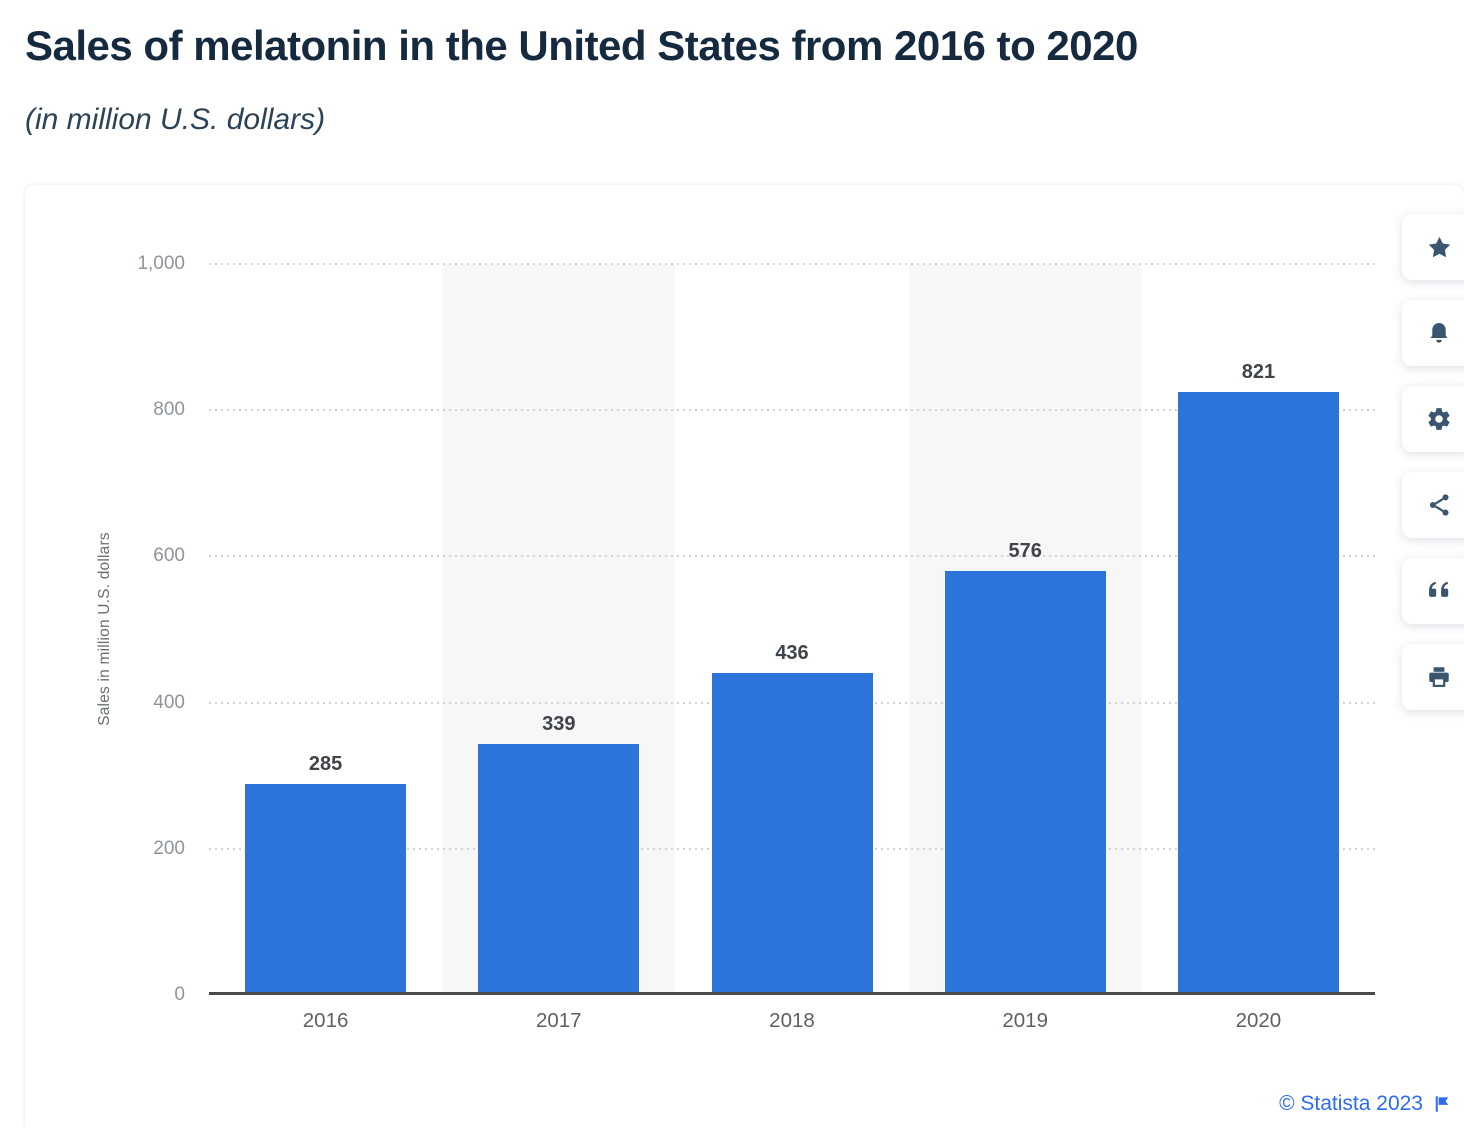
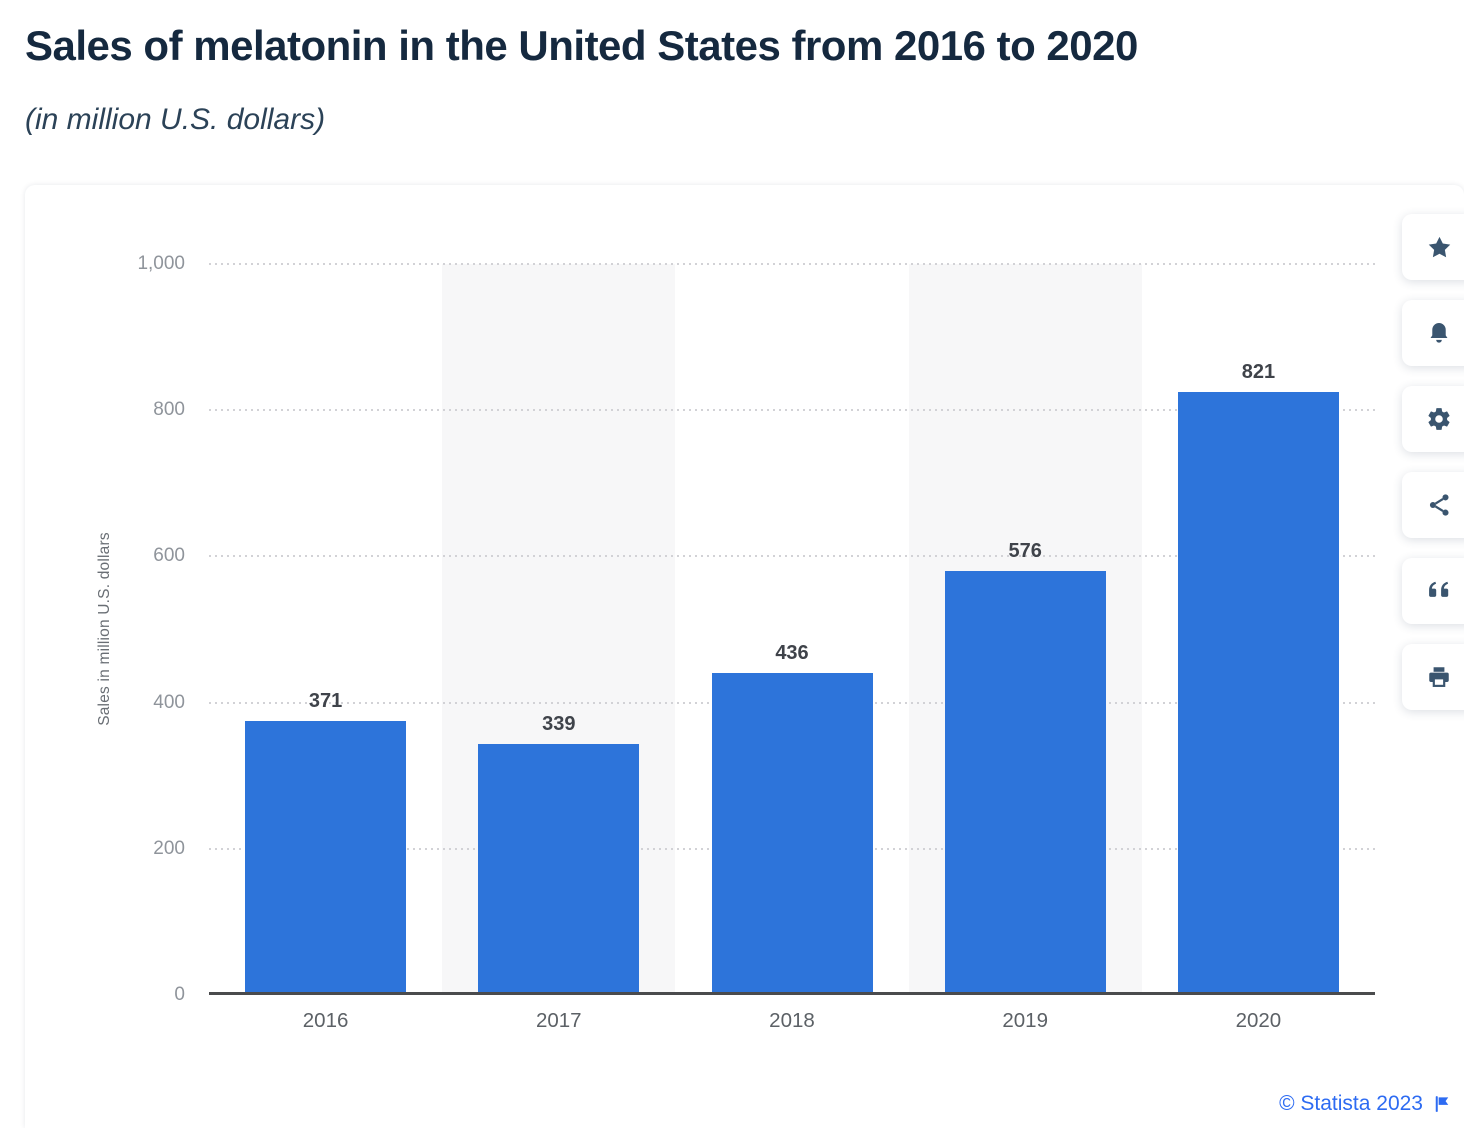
2016: 285 -> 371
